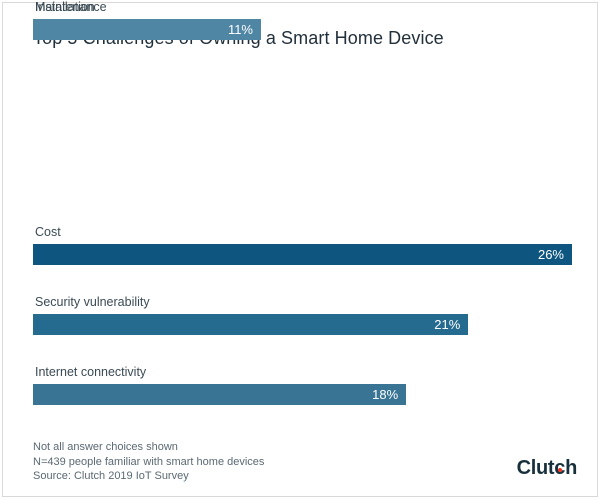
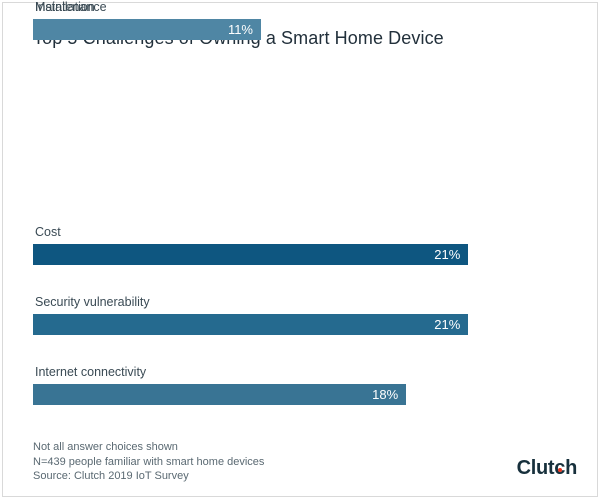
Cost: 26% -> 21%
